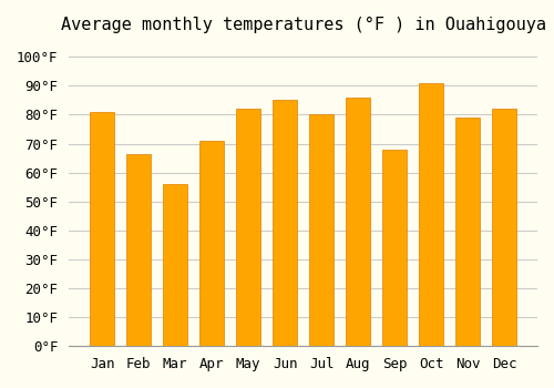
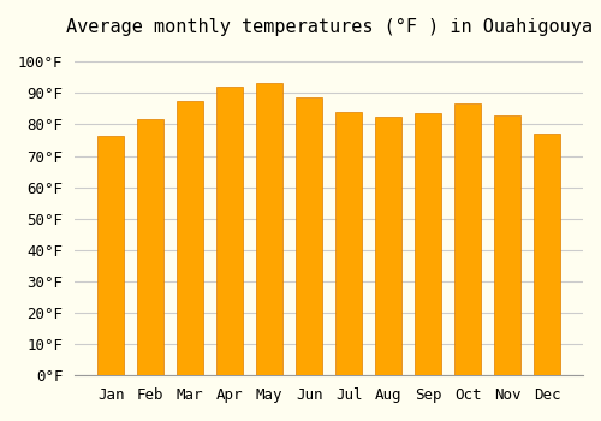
Jan: 81.0°F -> 76.5°F
Feb: 66.5°F -> 81.5°F
Mar: 56.0°F -> 87.5°F
Apr: 71.0°F -> 92.0°F
May: 82.0°F -> 93.0°F
Jun: 85.0°F -> 88.5°F
Jul: 80.0°F -> 84.0°F
Aug: 86.0°F -> 82.5°F
Sep: 68.0°F -> 83.5°F
Oct: 91.0°F -> 86.5°F
Nov: 79.0°F -> 83.0°F
Dec: 82.0°F -> 77.0°F
